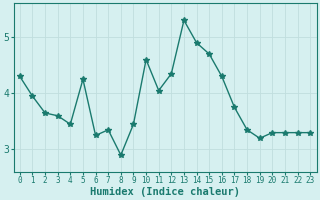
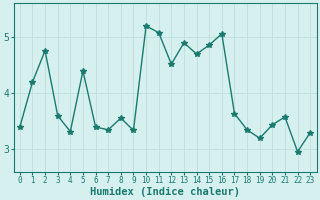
0: 4.30 -> 3.40
1: 3.95 -> 4.20
2: 3.65 -> 4.76
4: 3.45 -> 3.32
5: 4.25 -> 4.40
6: 3.25 -> 3.40
8: 2.90 -> 3.56
9: 3.45 -> 3.34
10: 4.60 -> 5.20
11: 4.05 -> 5.08
12: 4.35 -> 4.52
13: 5.30 -> 4.90
14: 4.90 -> 4.70
15: 4.70 -> 4.86
16: 4.30 -> 5.06
17: 3.75 -> 3.64
20: 3.30 -> 3.44
21: 3.30 -> 3.58
22: 3.30 -> 2.96
